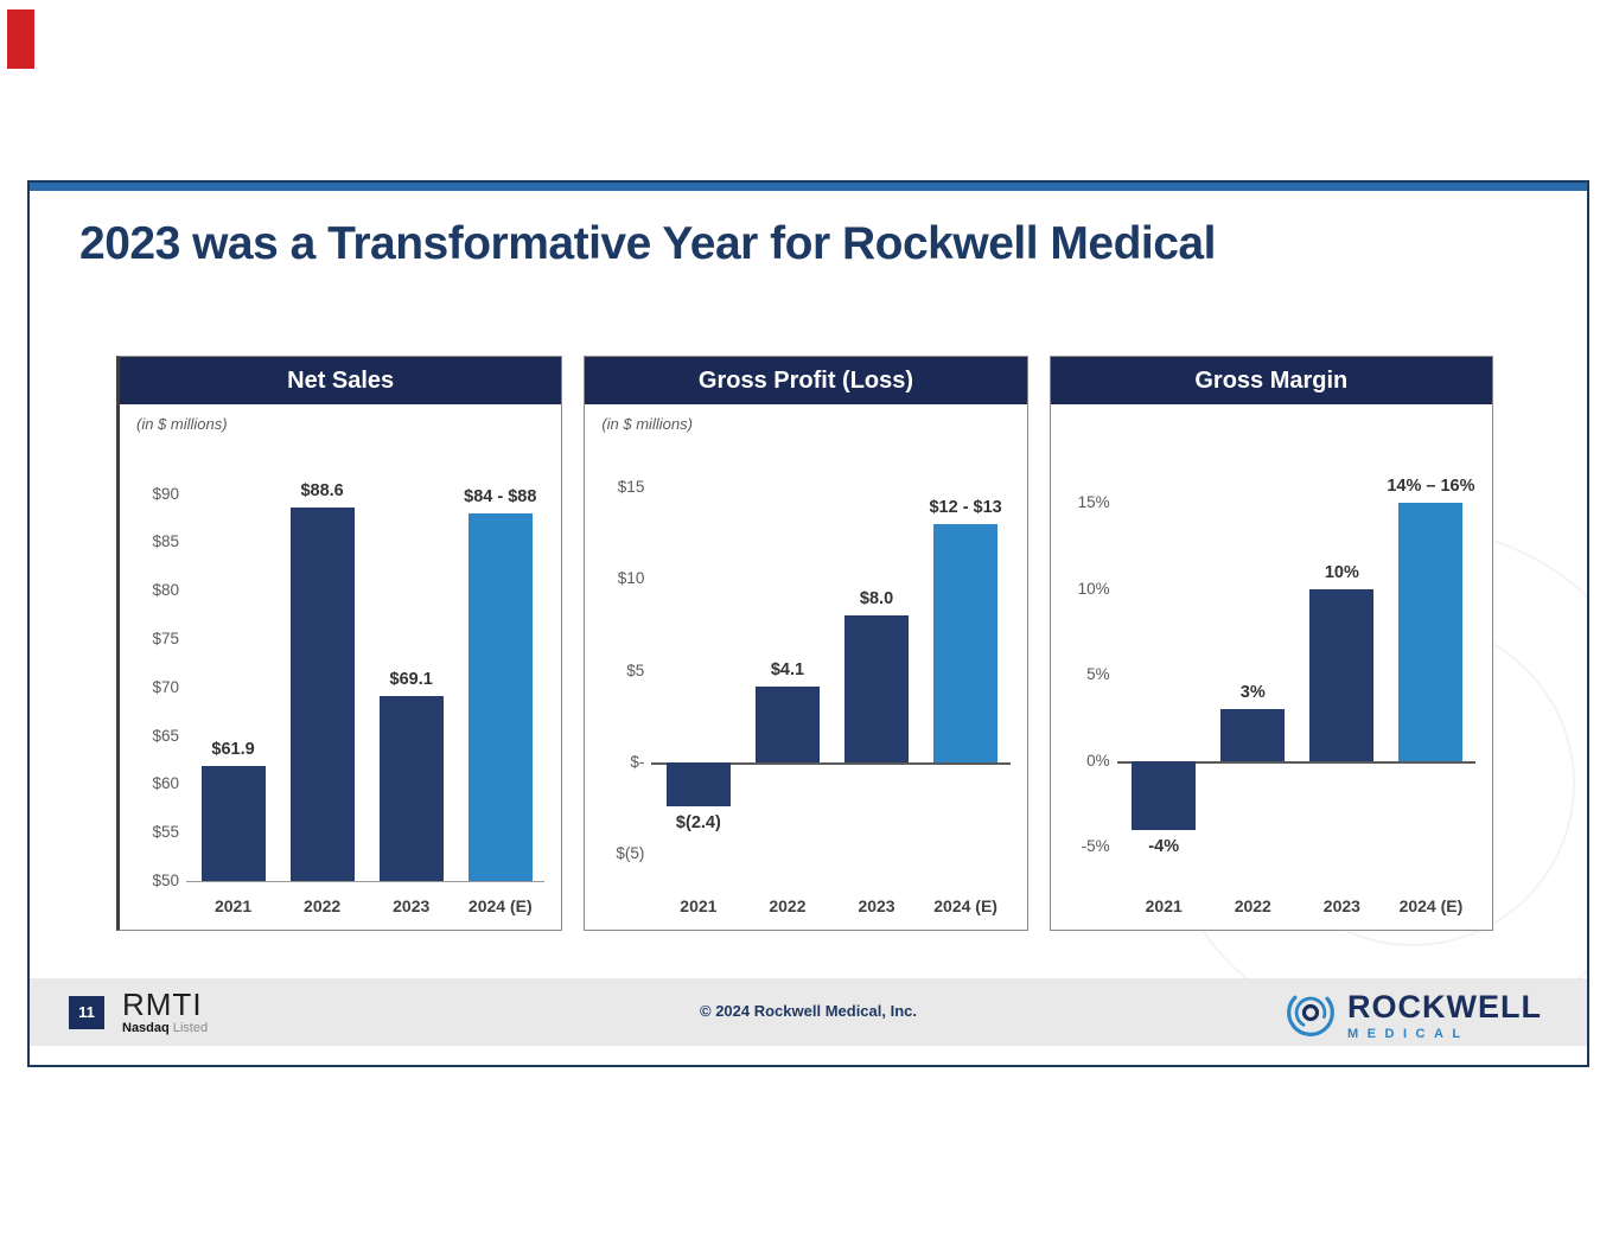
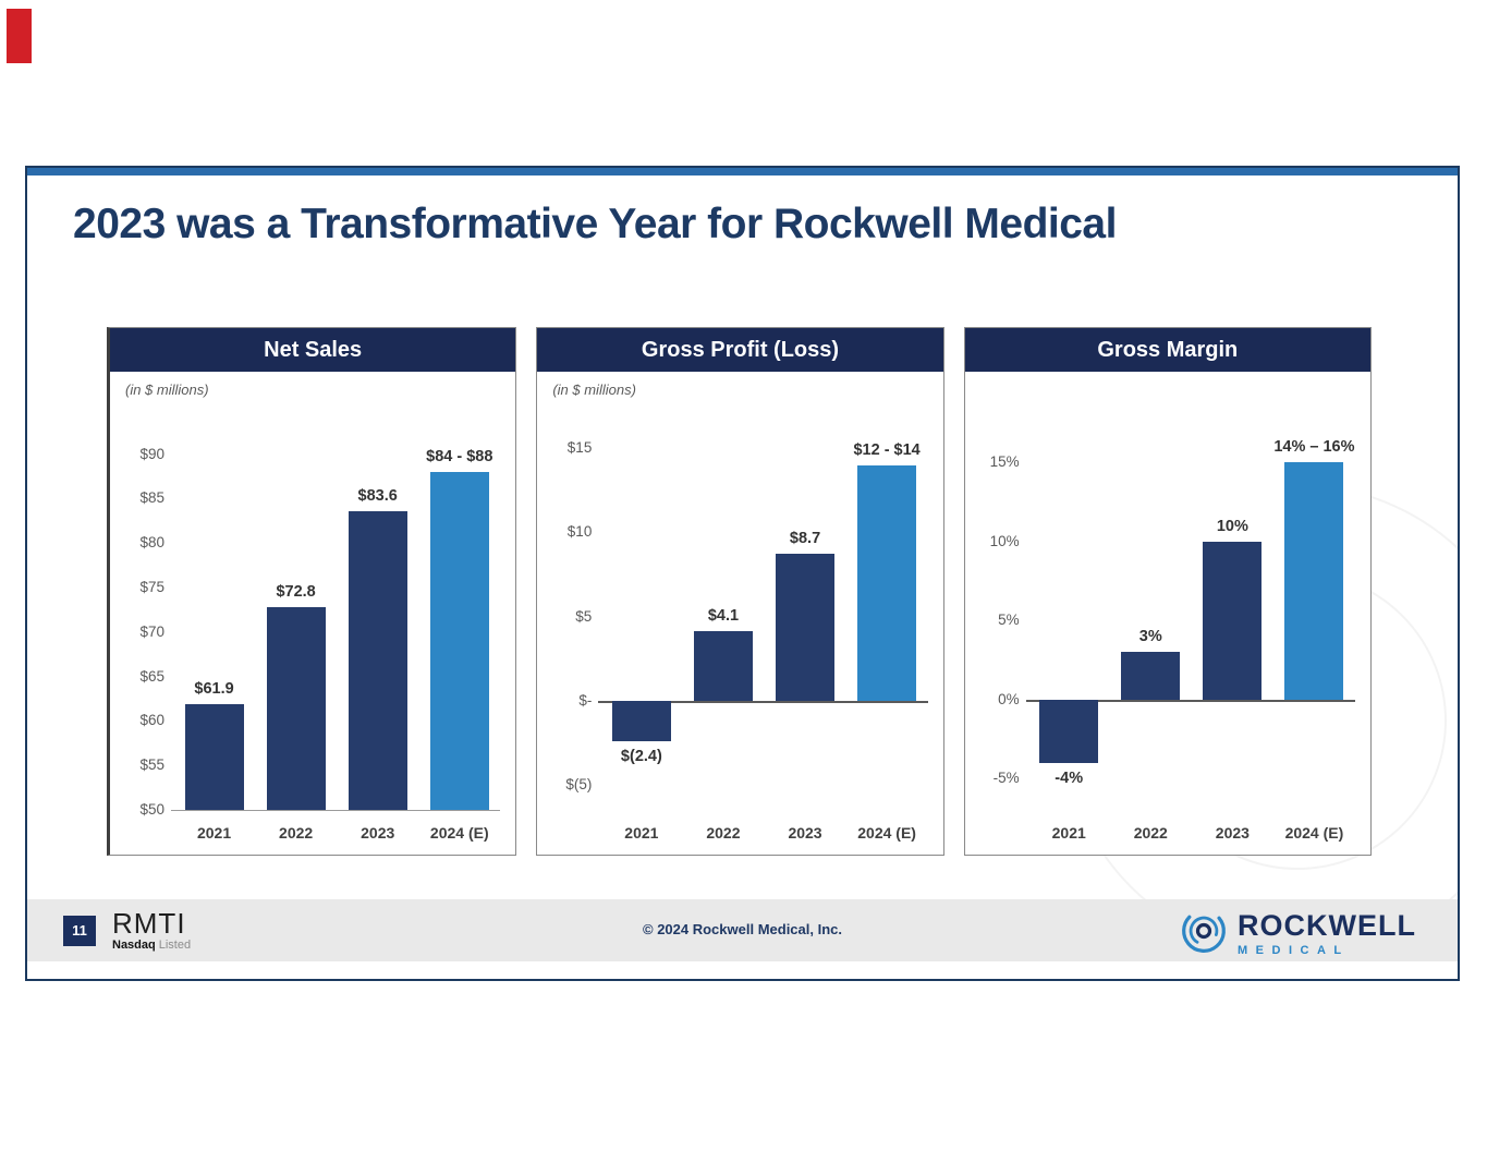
Net Sales/2022: $88.6 -> $72.8
Net Sales/2023: $69.1 -> $83.6
Gross Profit (Loss)/2023: $8.0 -> $8.7
Gross Profit (Loss)/2024 (E): $13 -> $14
